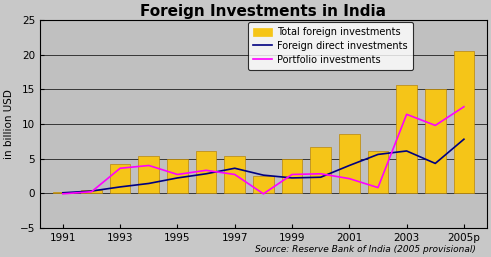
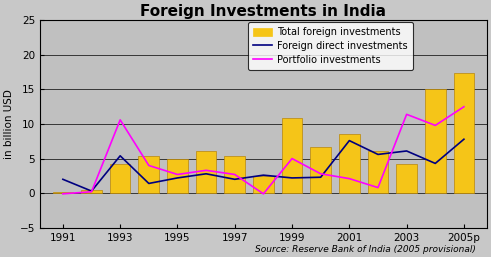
Foreign direct investments/1991: 0.1 -> 2.0
Foreign direct investments/1993: 0.9 -> 5.4
Portfolio investments/1993: 3.6 -> 10.6
Foreign direct investments/1997: 3.6 -> 2.0
Total foreign investments/1999: 5.0 -> 10.8
Portfolio investments/1999: 2.7 -> 5.0
Foreign direct investments/2001: 4.0 -> 7.6
Total foreign investments/2003: 15.7 -> 4.2
Total foreign investments/2005p: 20.5 -> 17.4
